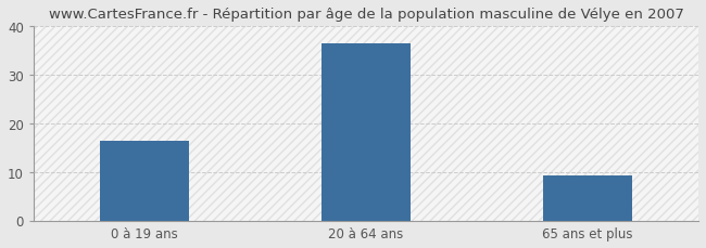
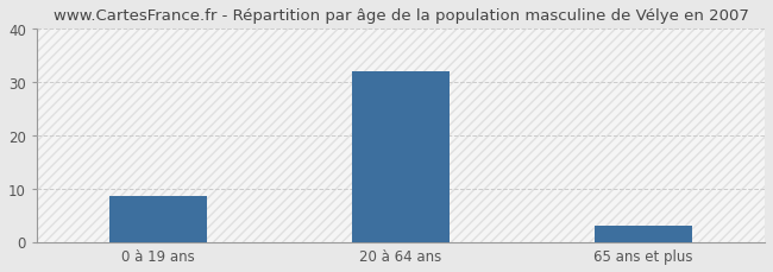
0 à 19 ans: 16.3 -> 8.5
20 à 64 ans: 36.5 -> 32.0
65 ans et plus: 9.2 -> 3.0
